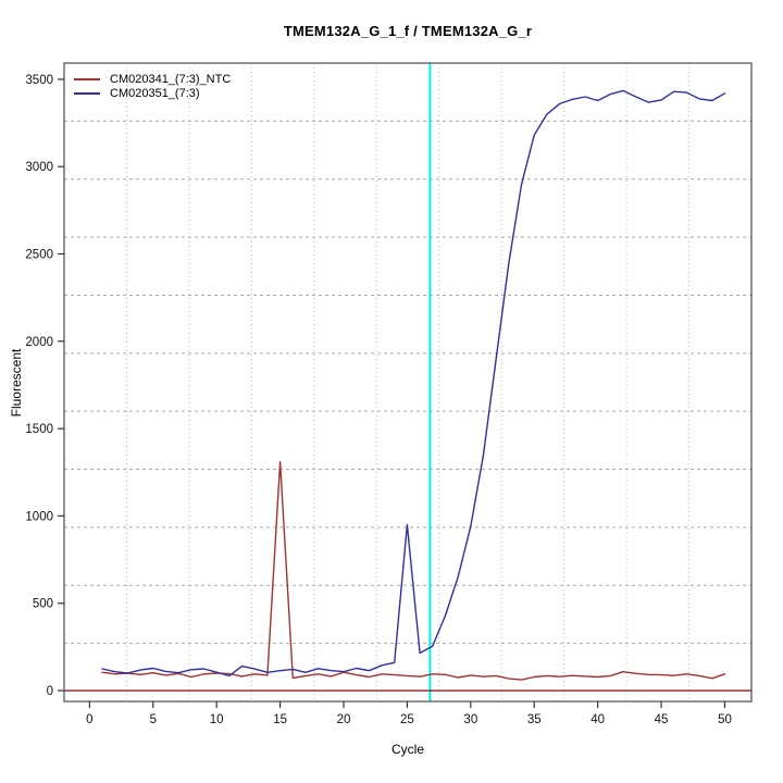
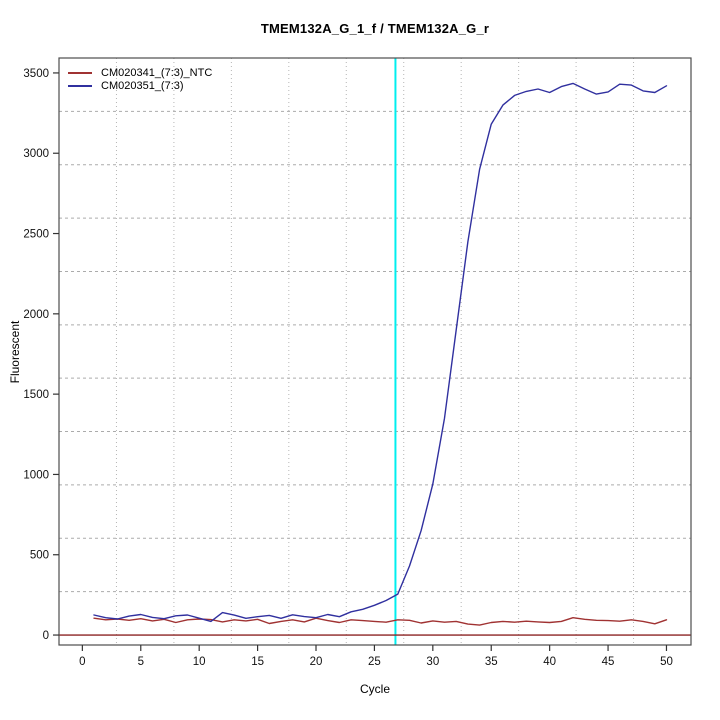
CM020341_(7:3)_NTC/15: 1310 -> 100
CM020351_(7:3)/25: 950 -> 180
